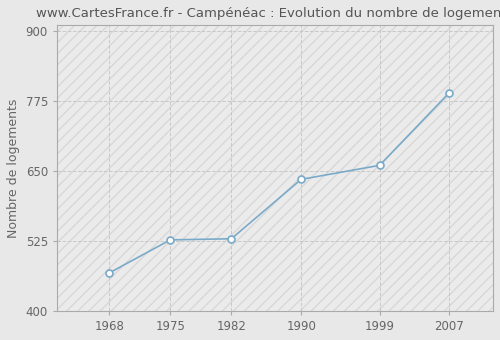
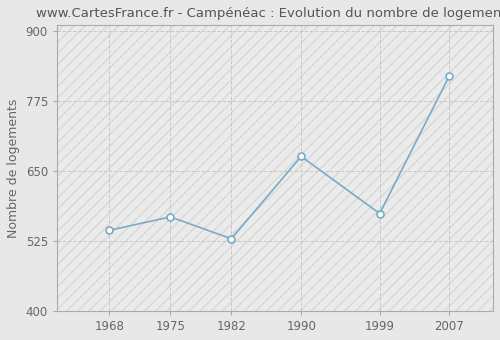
1968: 468 -> 544
1975: 527 -> 568
1990: 635 -> 676
1999: 660 -> 574
2007: 790 -> 820
